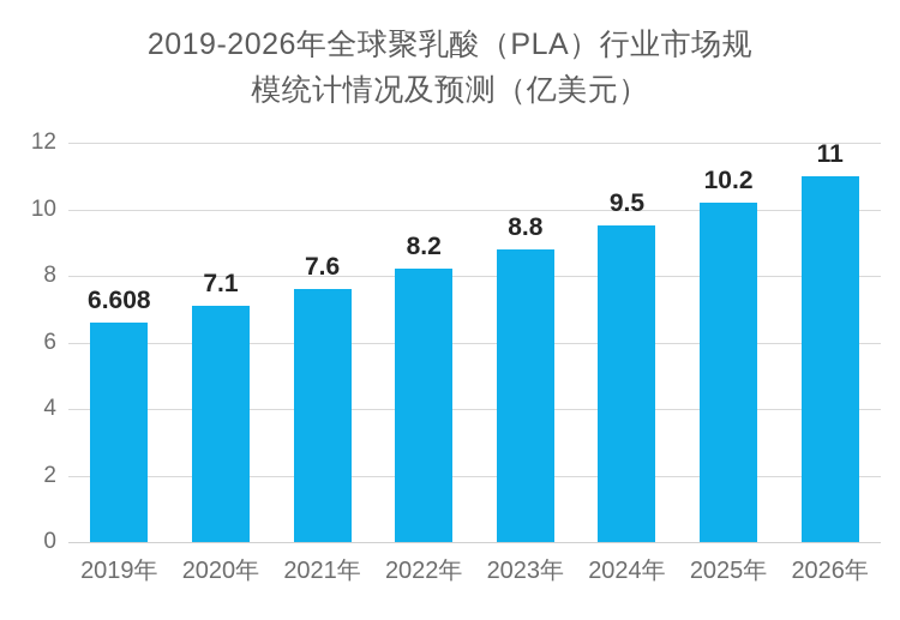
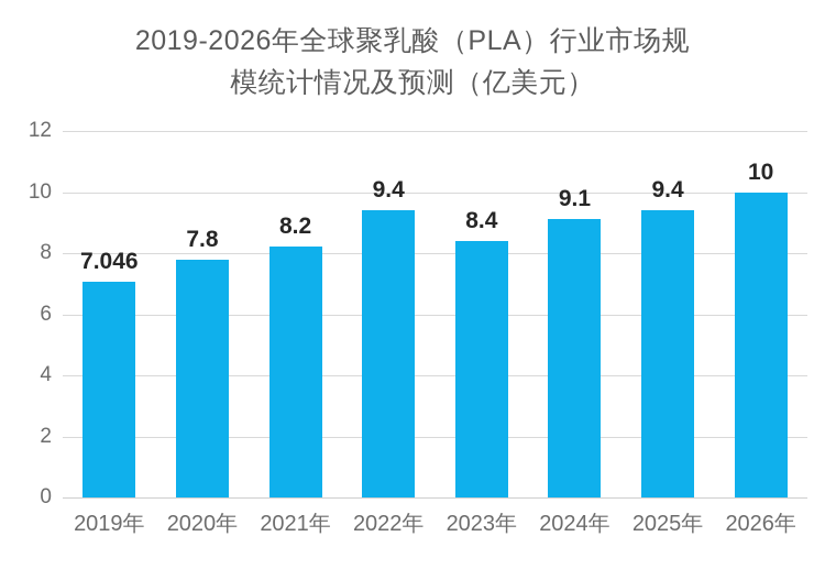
2019年: 6.608 -> 7.046
2020年: 7.1 -> 7.8
2021年: 7.6 -> 8.2
2022年: 8.2 -> 9.4
2023年: 8.8 -> 8.4
2024年: 9.5 -> 9.1
2025年: 10.2 -> 9.4
2026年: 11 -> 10
